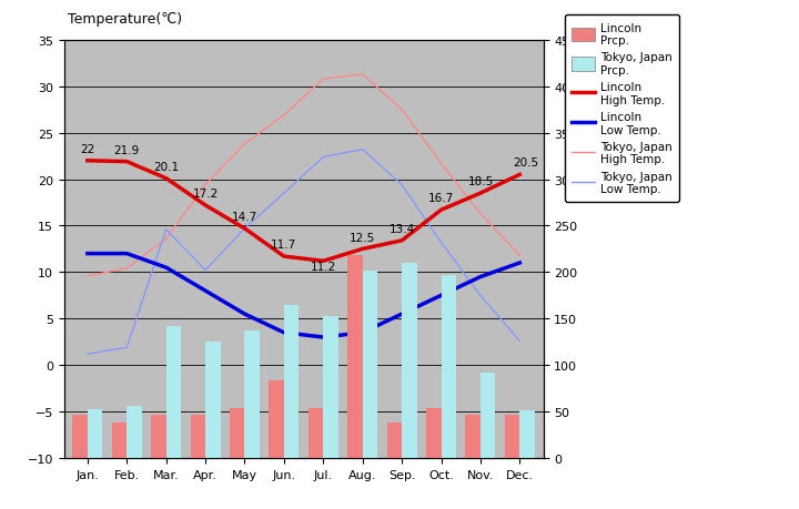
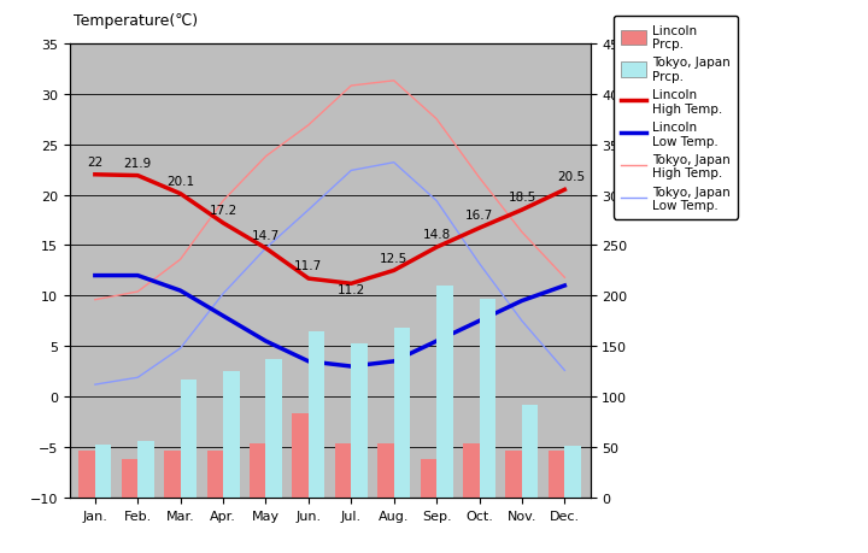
Tokyo, Japan Low Temp./Mar.: 14.6 -> 4.8
Tokyo, Japan Prcp./Mar.: 142 -> 117
Lincoln Prcp./Aug.: 218 -> 54
Tokyo, Japan Prcp./Aug.: 202 -> 168
Lincoln High Temp./Sep.: 13.4 -> 14.8
